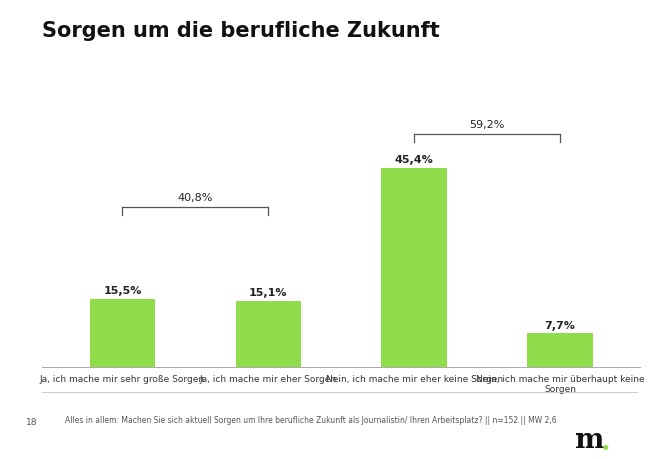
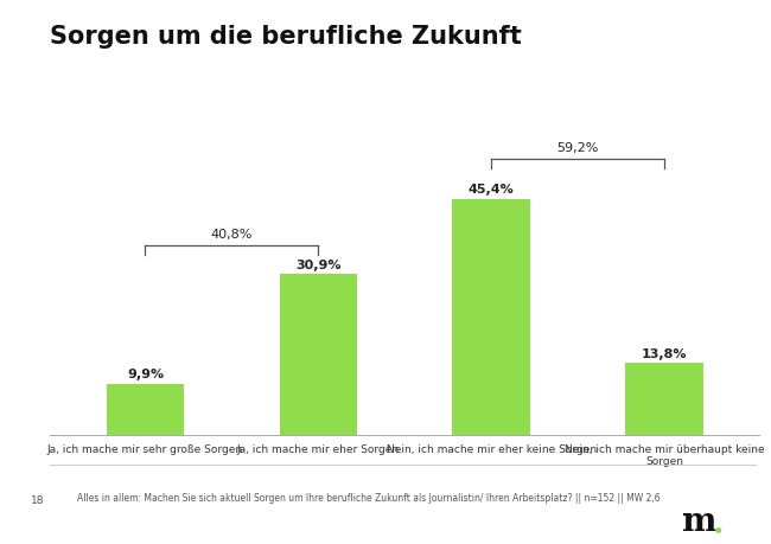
Ja, ich mache mir sehr große Sorgen: 15,5% -> 9,9%
Ja, ich mache mir eher Sorgen: 15,1% -> 30,9%
Nein, ich mache mir überhaupt keine Sorgen: 7,7% -> 13,8%
